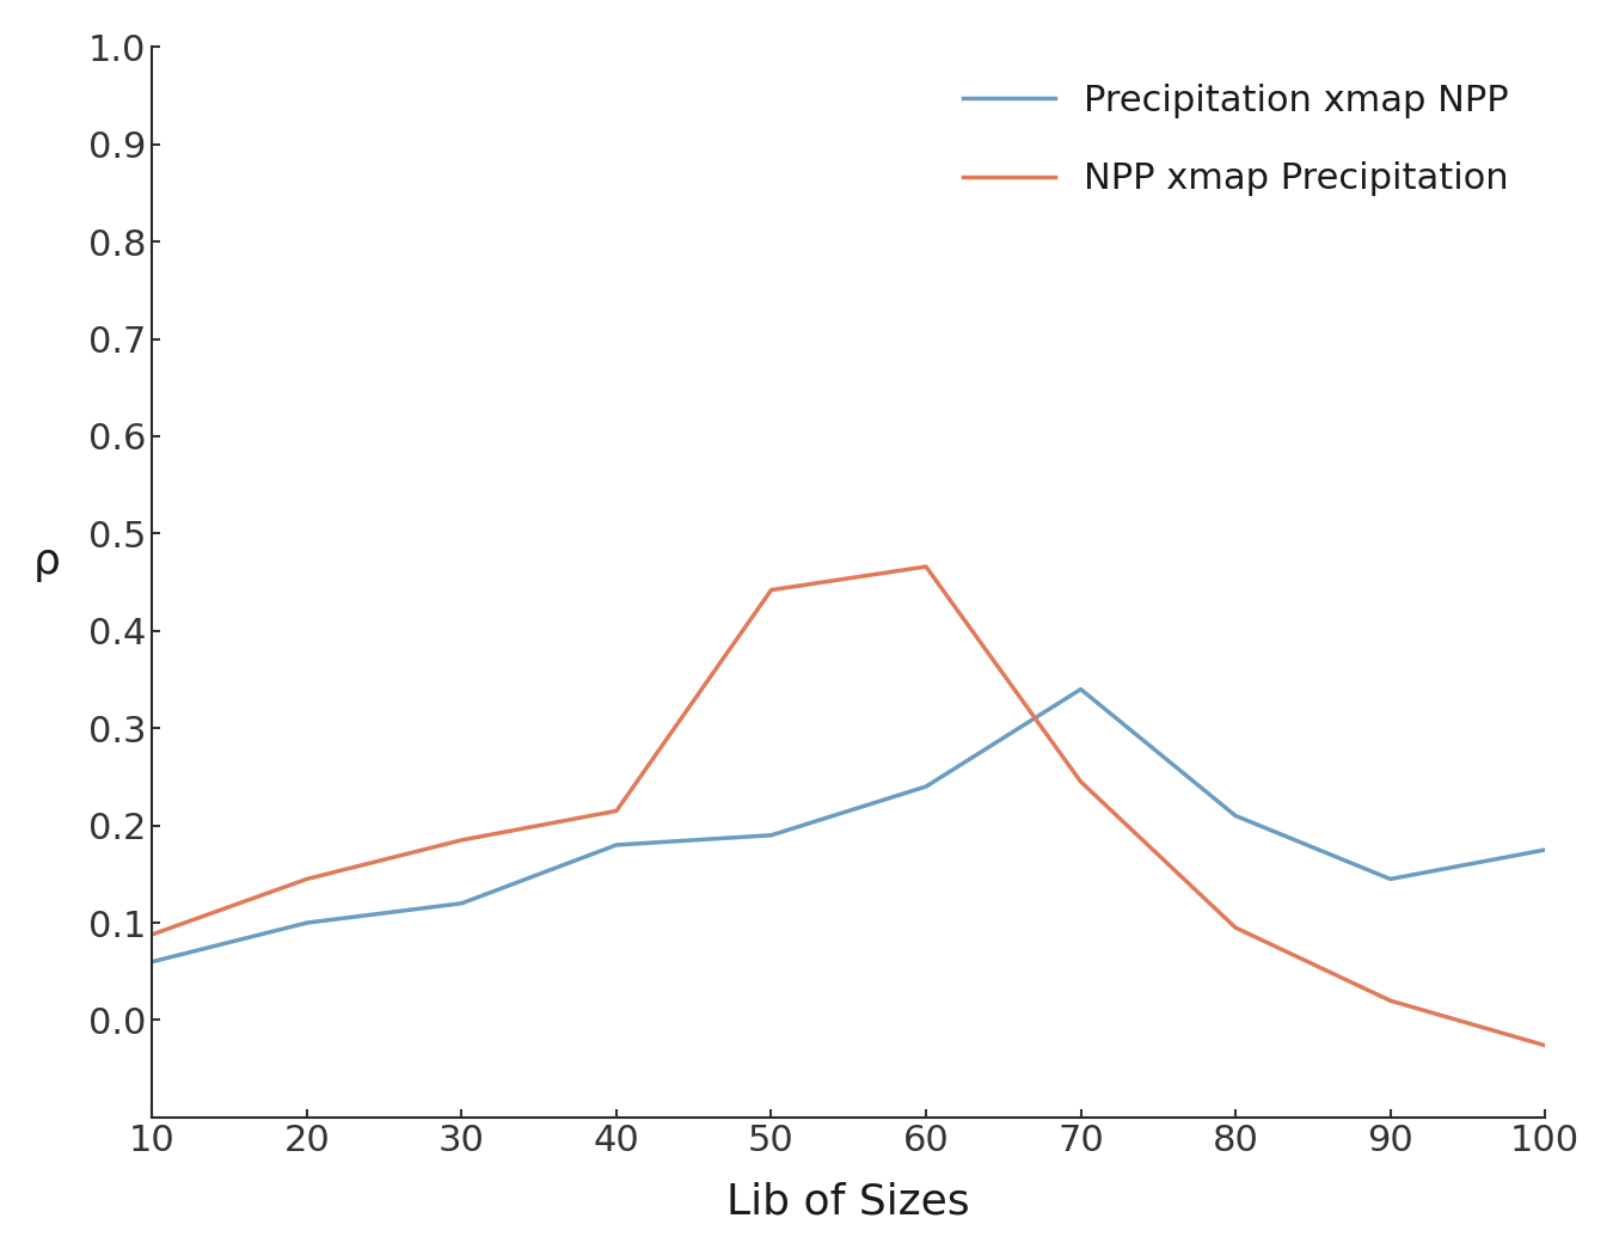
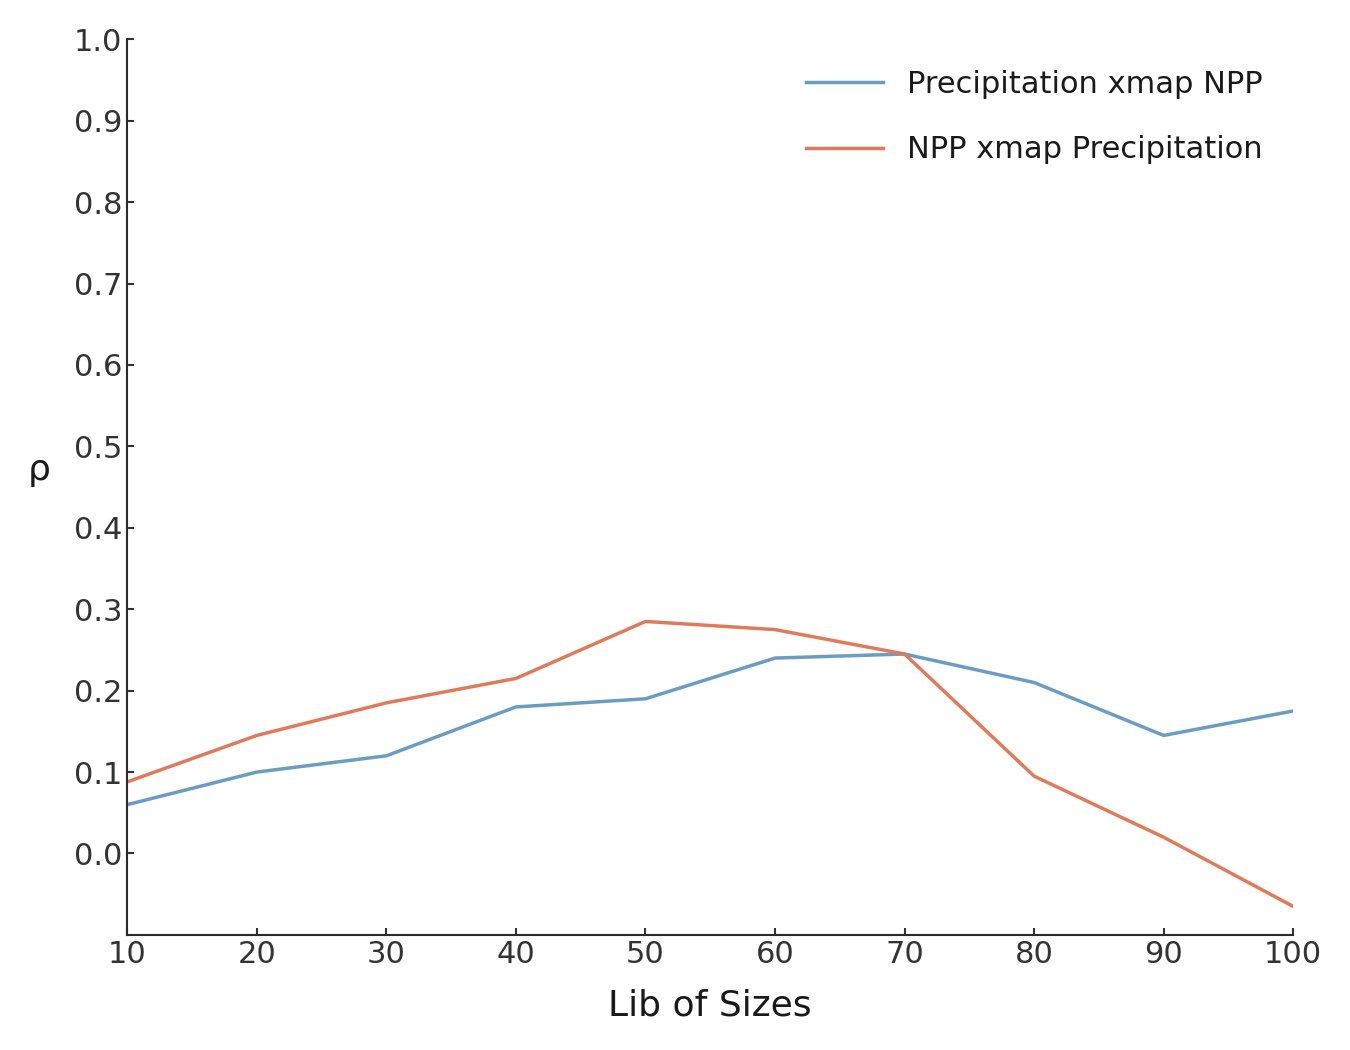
NPP xmap Precipitation/50: 0.442 -> 0.285
NPP xmap Precipitation/60: 0.466 -> 0.275
Precipitation xmap NPP/70: 0.340 -> 0.245
NPP xmap Precipitation/100: -0.026 -> -0.065
